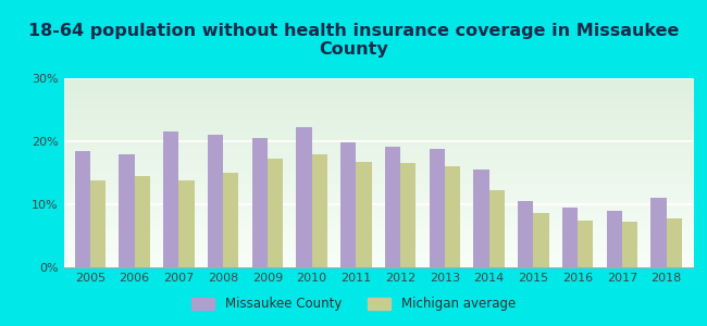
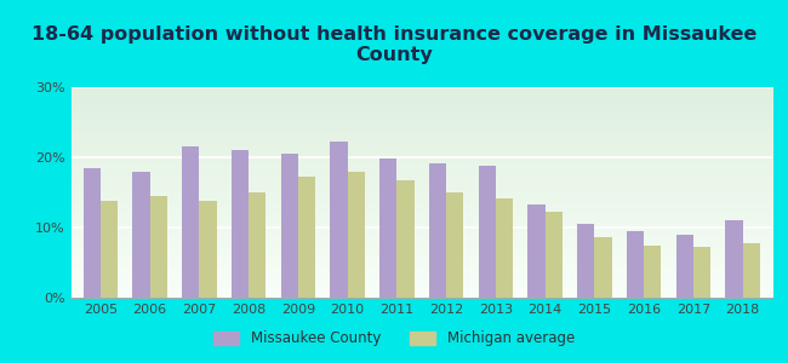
Michigan average/2012: 16.5% -> 15.0%
Michigan average/2013: 16.0% -> 14.2%
Missaukee County/2014: 15.5% -> 13.2%
